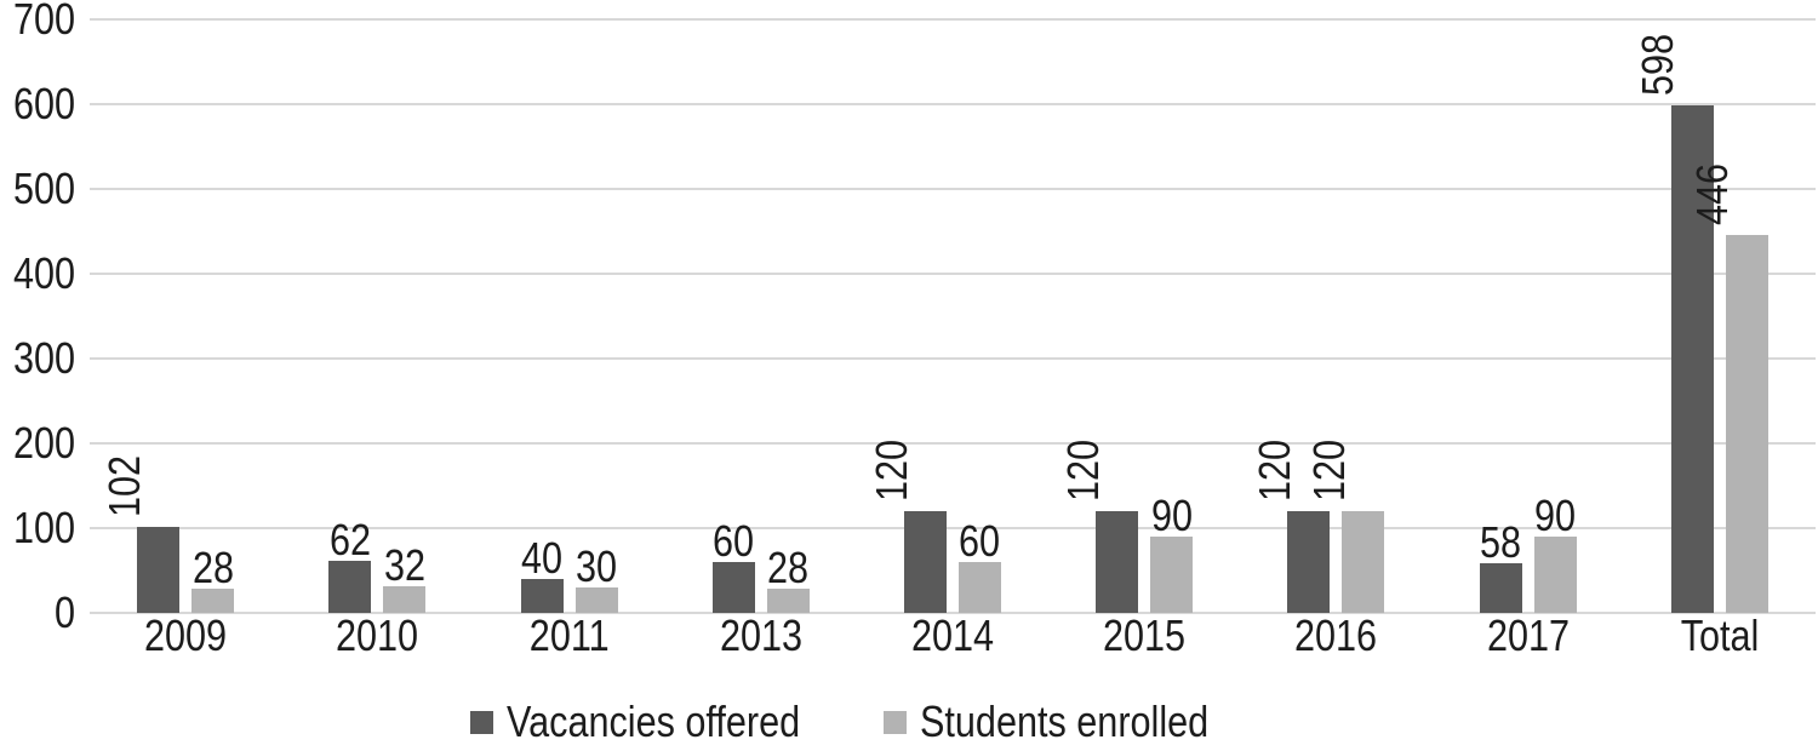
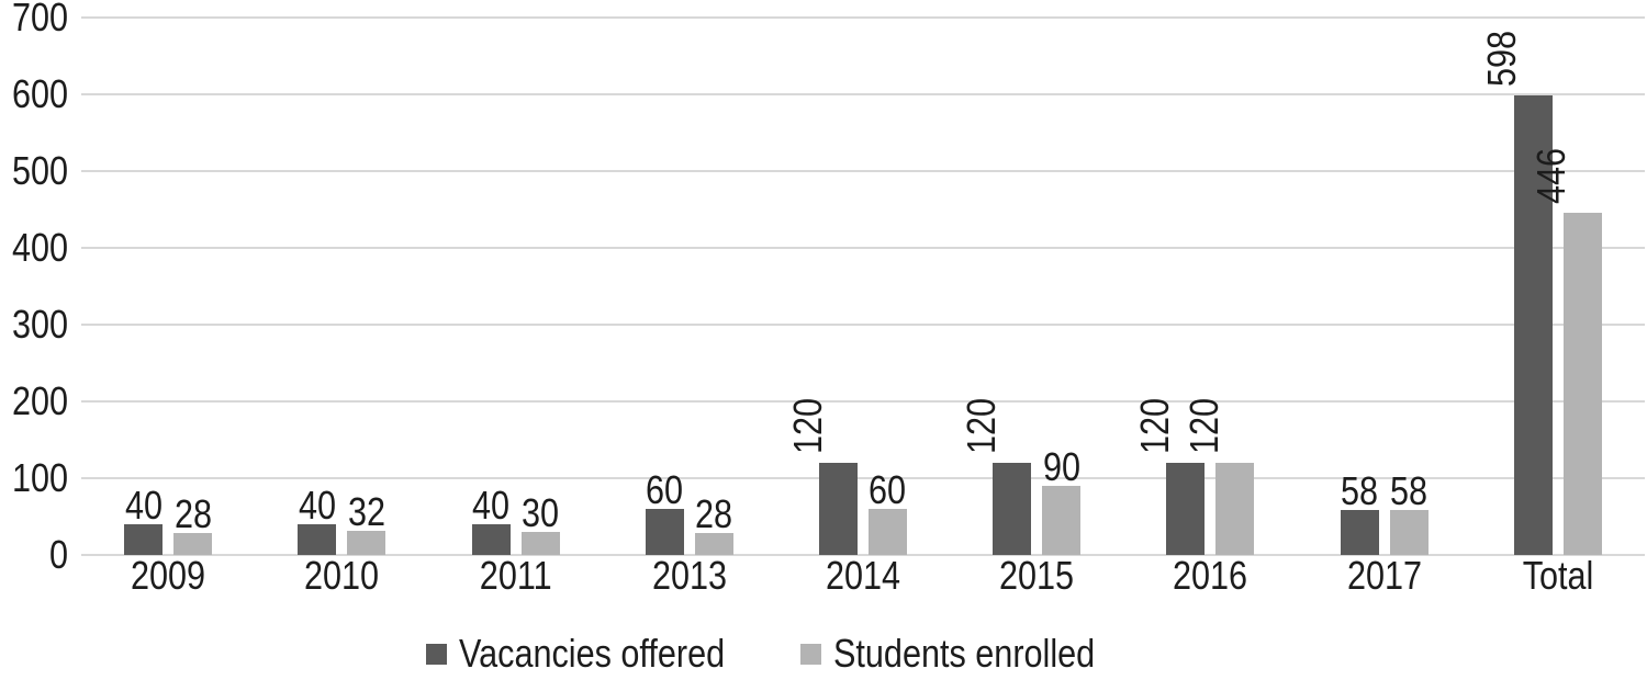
Vacancies offered/2009: 102 -> 40
Vacancies offered/2010: 62 -> 40
Students enrolled/2017: 90 -> 58
